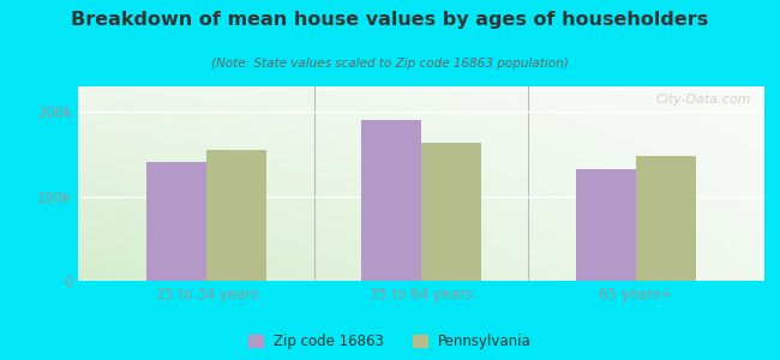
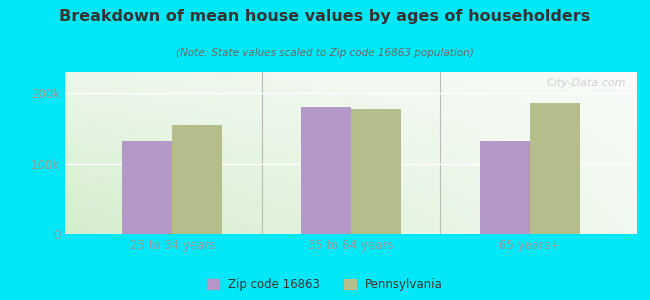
Zip code 16863/25 to 34 years: 140k -> 132k
Zip code 16863/35 to 64 years: 190k -> 180k
Pennsylvania/35 to 64 years: 163k -> 178k
Pennsylvania/65 years+: 148k -> 186k
